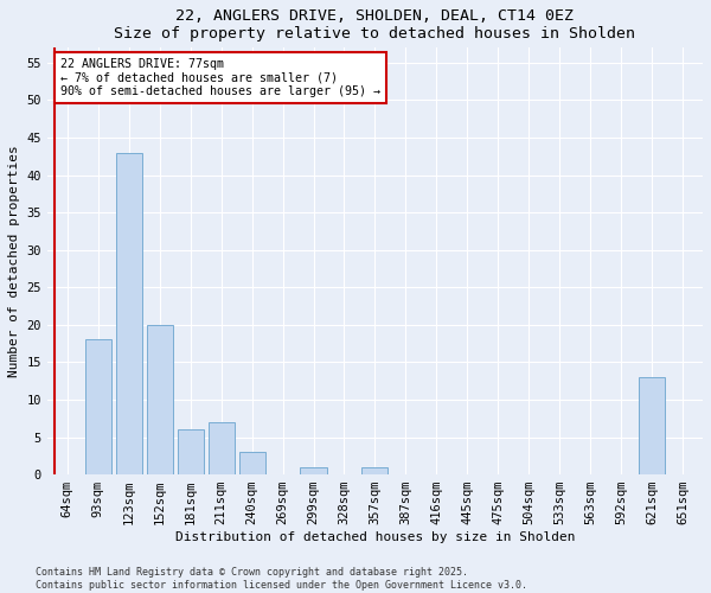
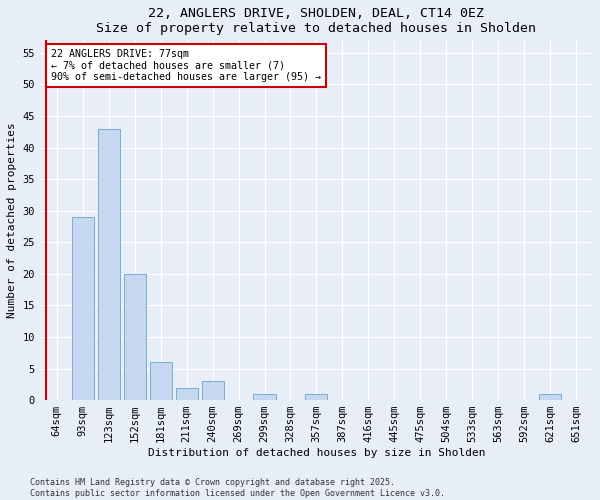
93sqm: 18 -> 29
211sqm: 7 -> 2
621sqm: 13 -> 1
